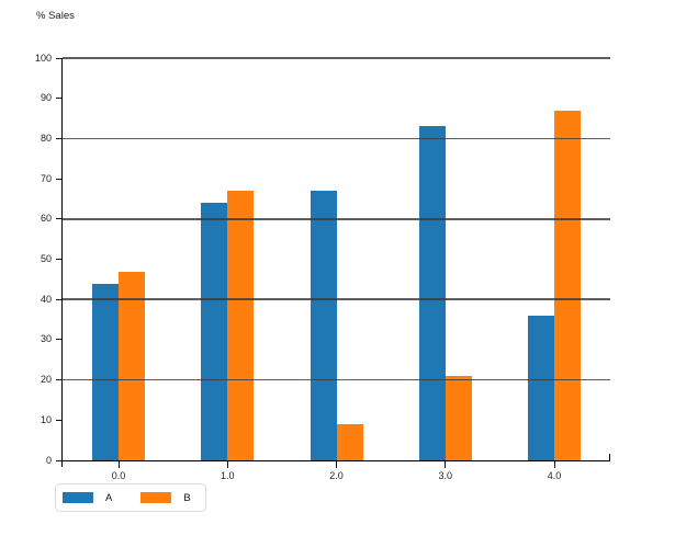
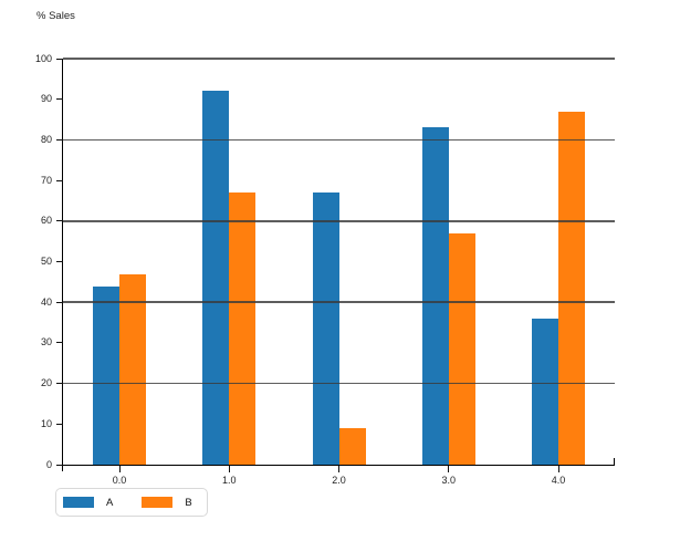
A/1.0: 64 -> 92
B/3.0: 21 -> 57
